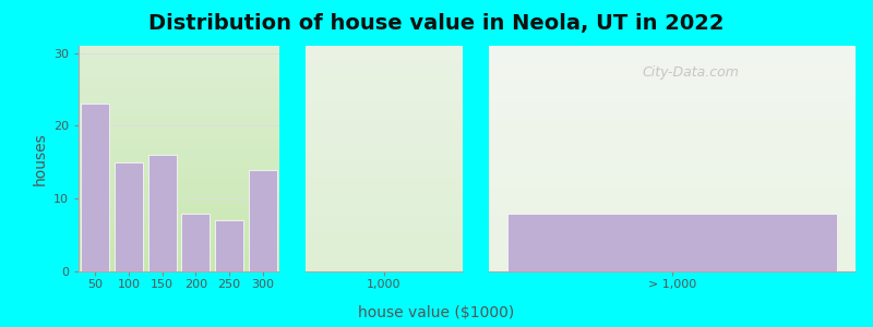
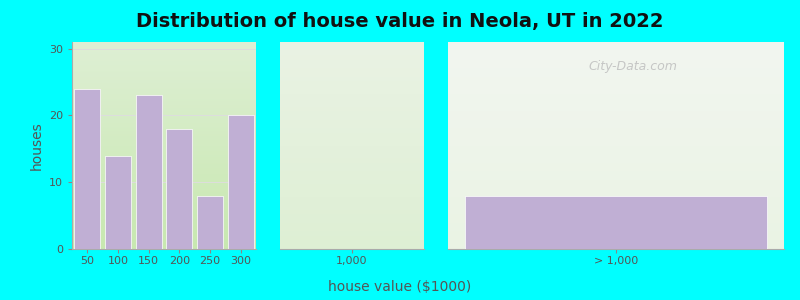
50: 23 -> 24
100: 15 -> 14
150: 16 -> 23
200: 8 -> 18
250: 7 -> 8
300: 14 -> 20
